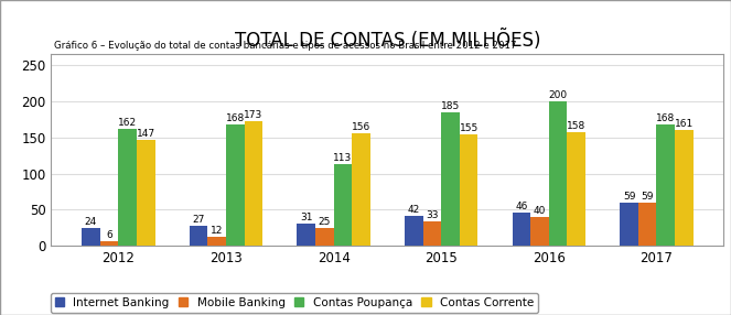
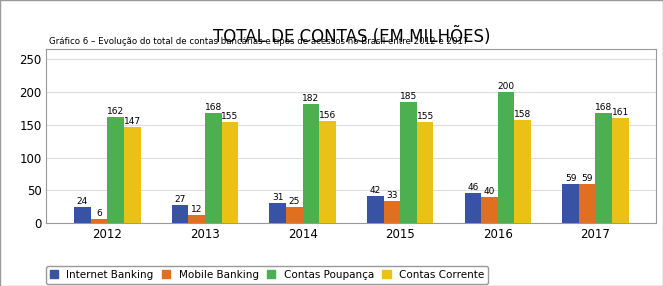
Contas Corrente/2013: 173 -> 155
Contas Poupança/2014: 113 -> 182
